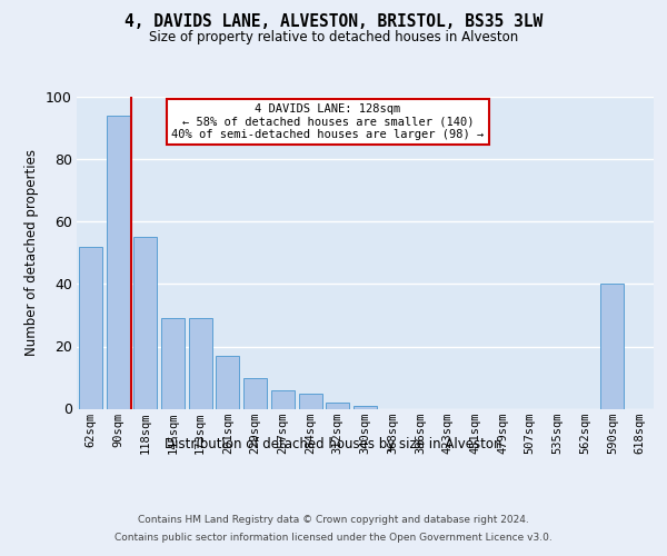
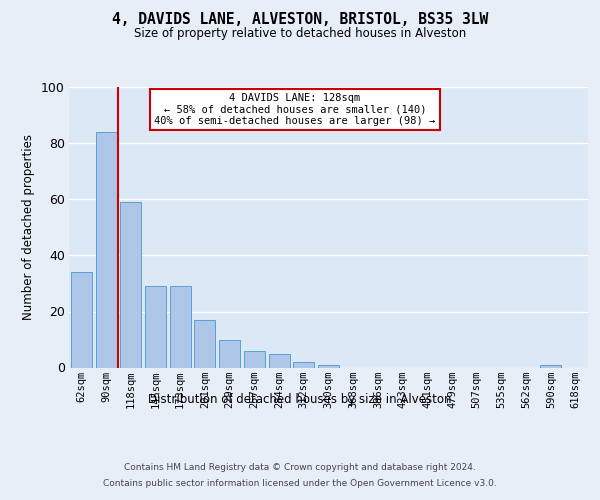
62sqm: 52 -> 34
90sqm: 94 -> 84
118sqm: 55 -> 59
590sqm: 40 -> 1
